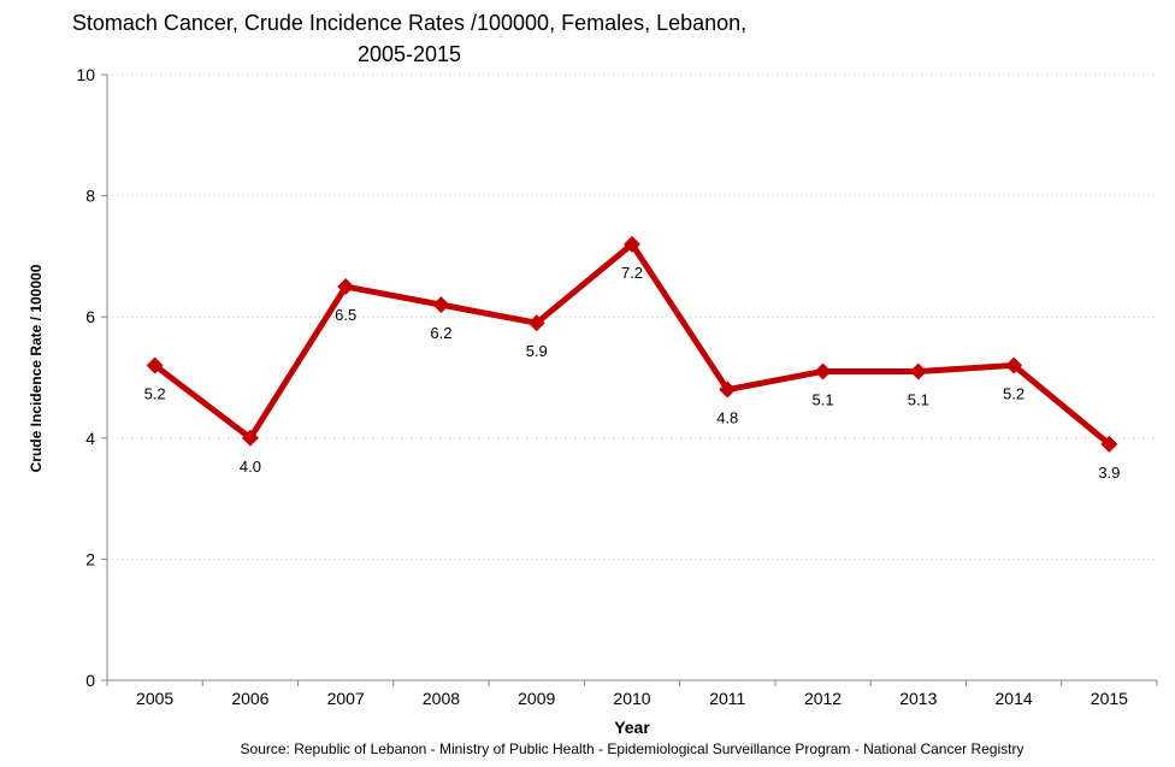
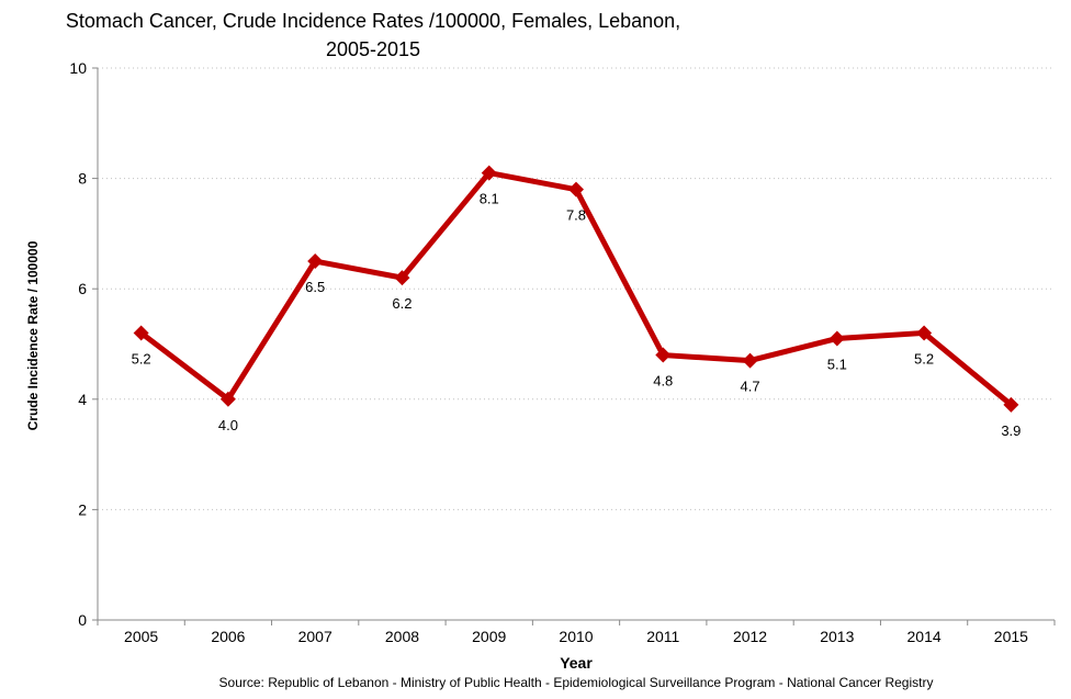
2009: 5.9 -> 8.1
2010: 7.2 -> 7.8
2012: 5.1 -> 4.7
